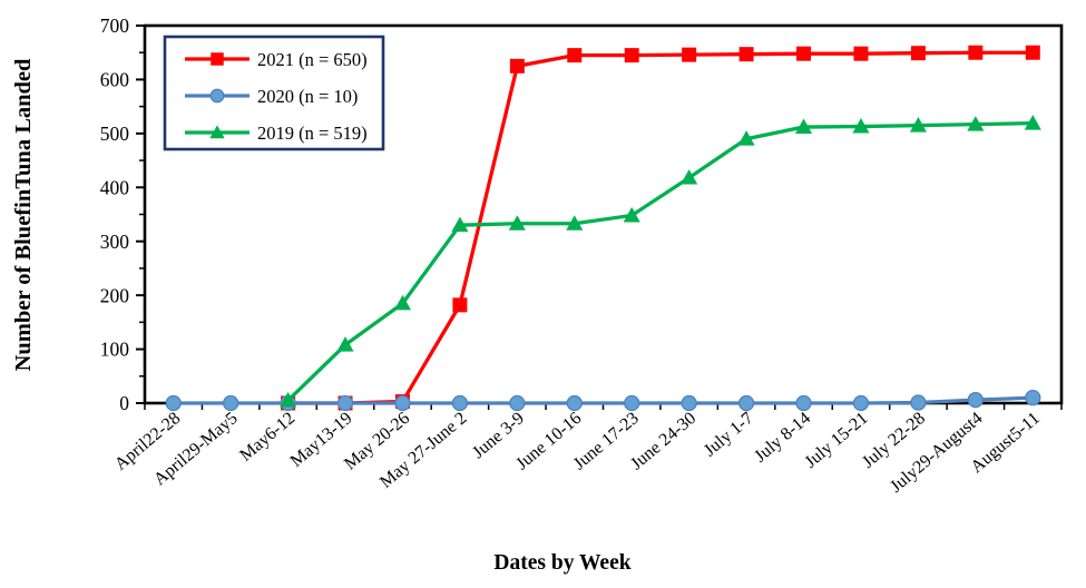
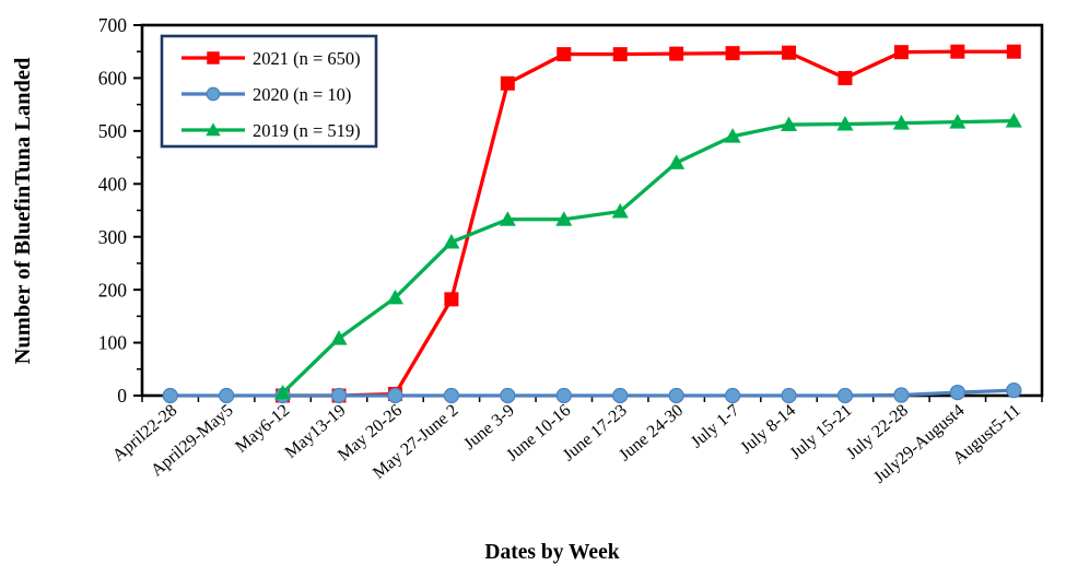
2019 (n = 519)/May 27-June 2: 330 -> 290
2021 (n = 650)/June 3-9: 620 -> 590
2019 (n = 519)/June 24-30: 420 -> 440
2021 (n = 650)/July 15-21: 650 -> 600
